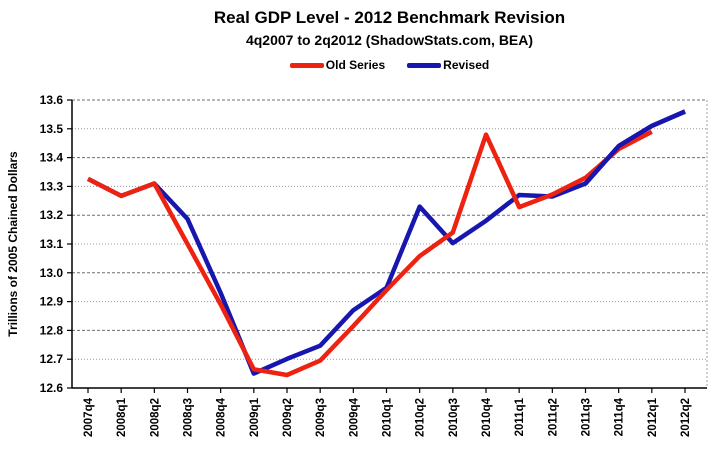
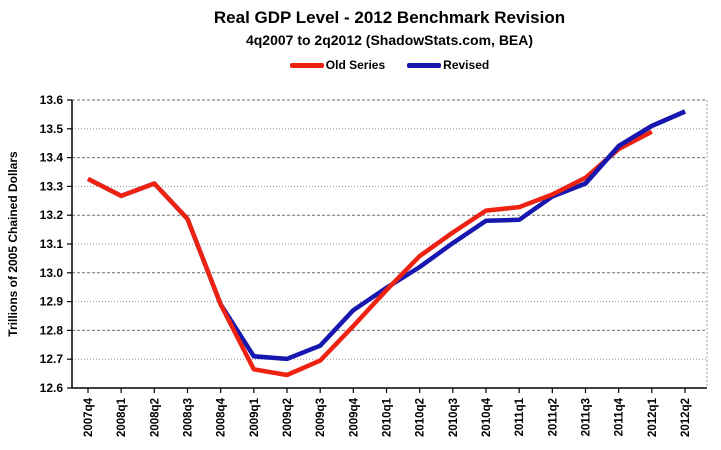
Old Series/2008q3: 13.10 -> 13.19
Revised/2008q4: 12.93 -> 12.89
Revised/2009q1: 12.65 -> 12.71
Revised/2010q2: 13.23 -> 13.02
Old Series/2010q4: 13.48 -> 13.22
Revised/2011q1: 13.27 -> 13.18
